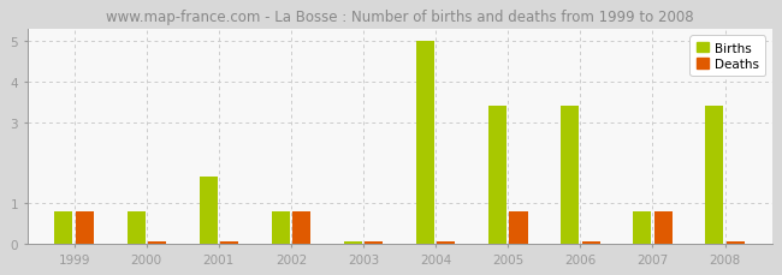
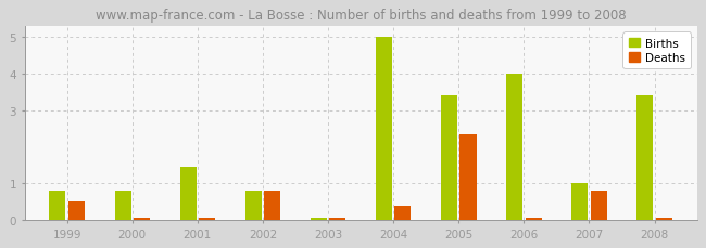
Deaths/1999: 0.80 -> 0.50
Births/2001: 1.65 -> 1.45
Deaths/2004: 0.05 -> 0.40
Deaths/2005: 0.80 -> 2.35
Births/2006: 3.40 -> 4.00
Births/2007: 0.80 -> 1.00
